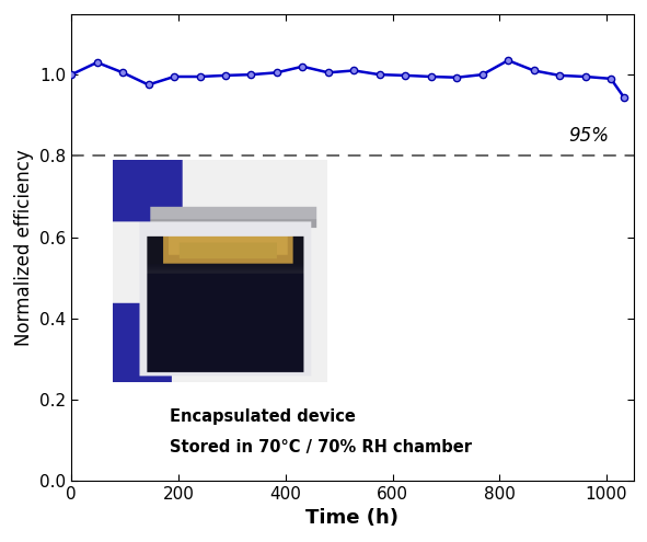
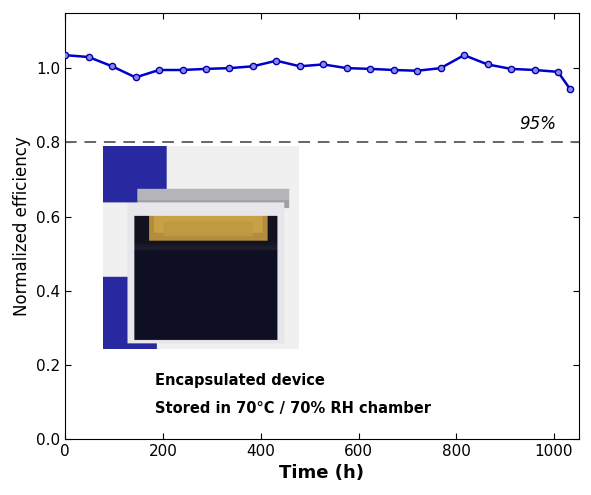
0: 1.000 -> 1.035
